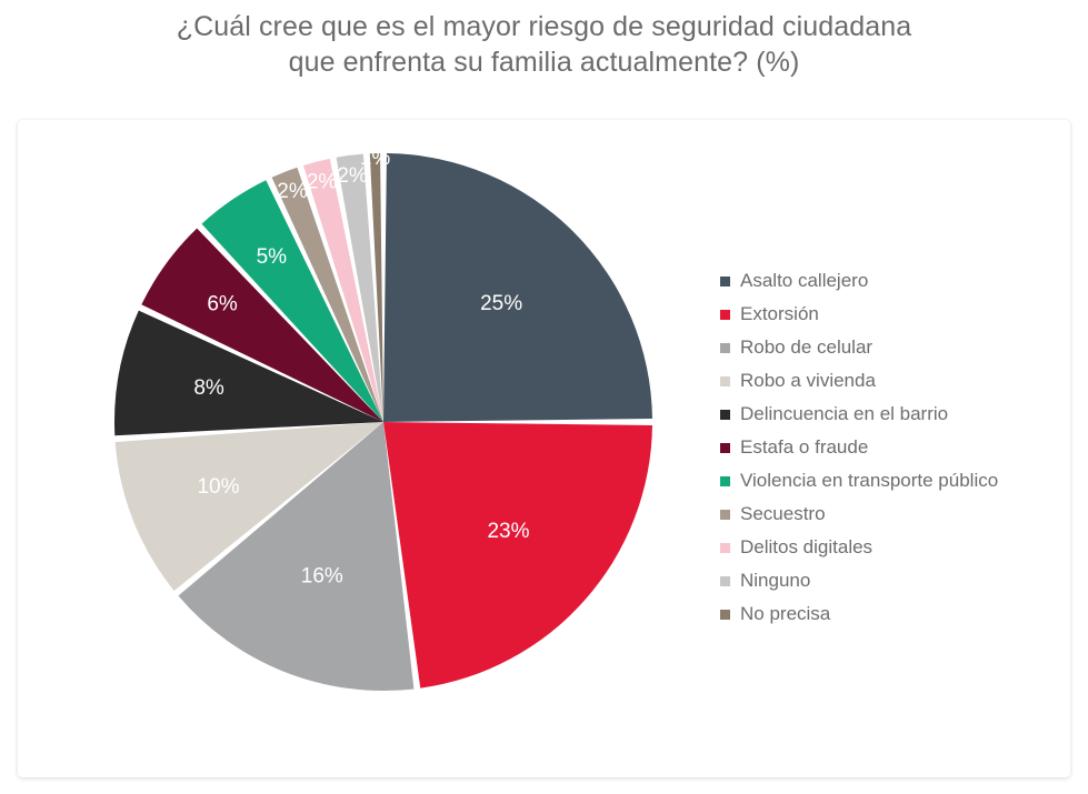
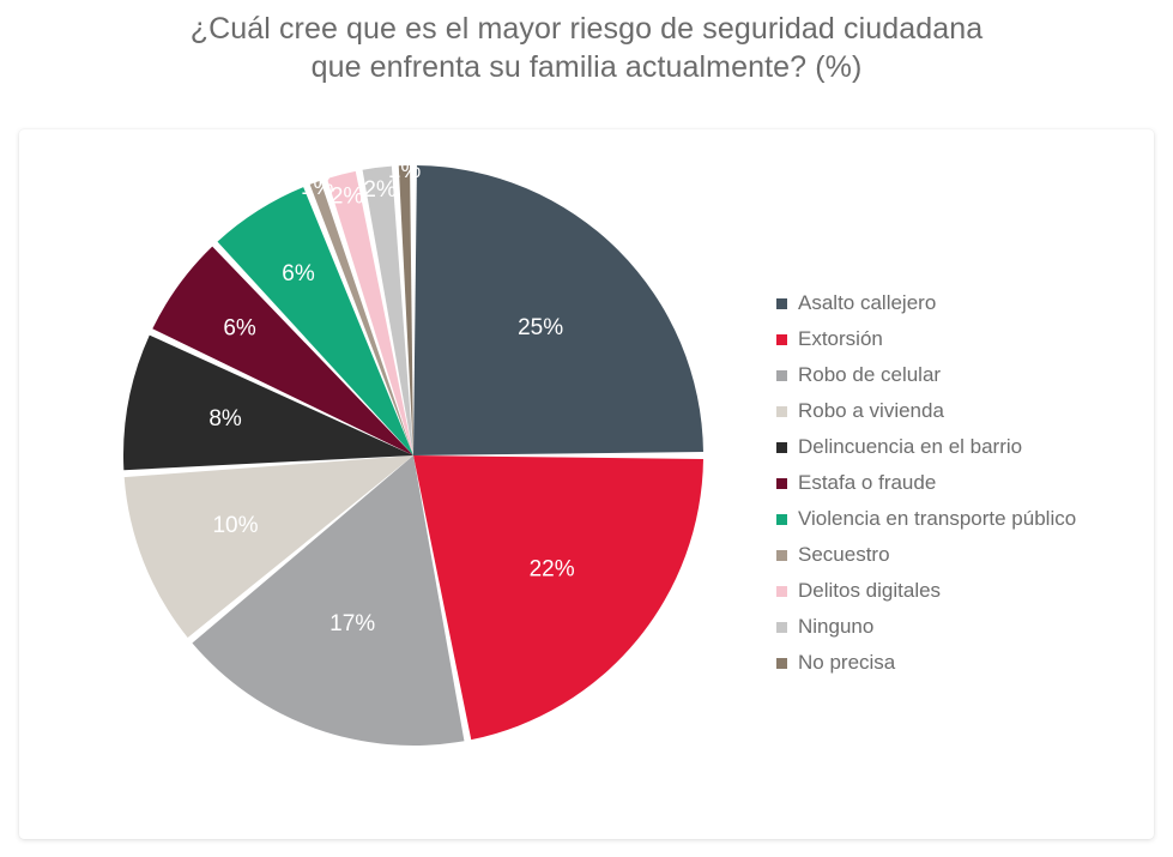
Extorsión: 23% -> 22%
Robo de celular: 16% -> 17%
Violencia en transporte público: 5% -> 6%
Secuestro: 2% -> 1%
